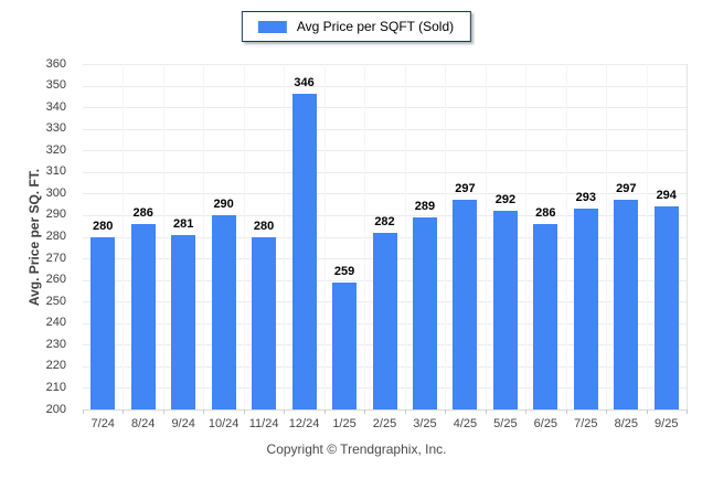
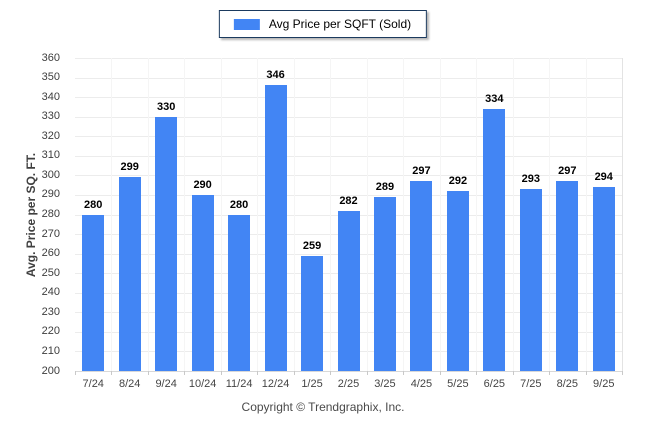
8/24: 286 -> 299
9/24: 281 -> 330
6/25: 286 -> 334
